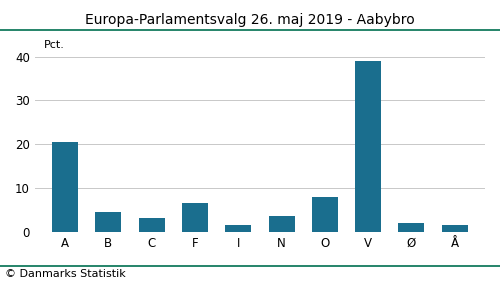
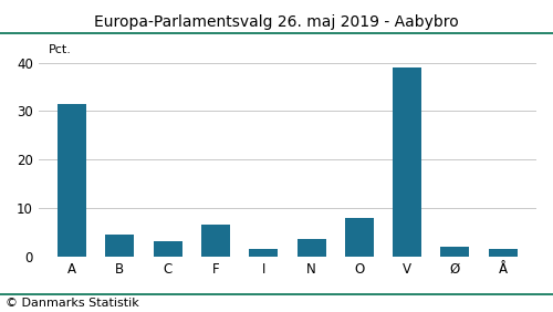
A: 20.5 -> 31.5
